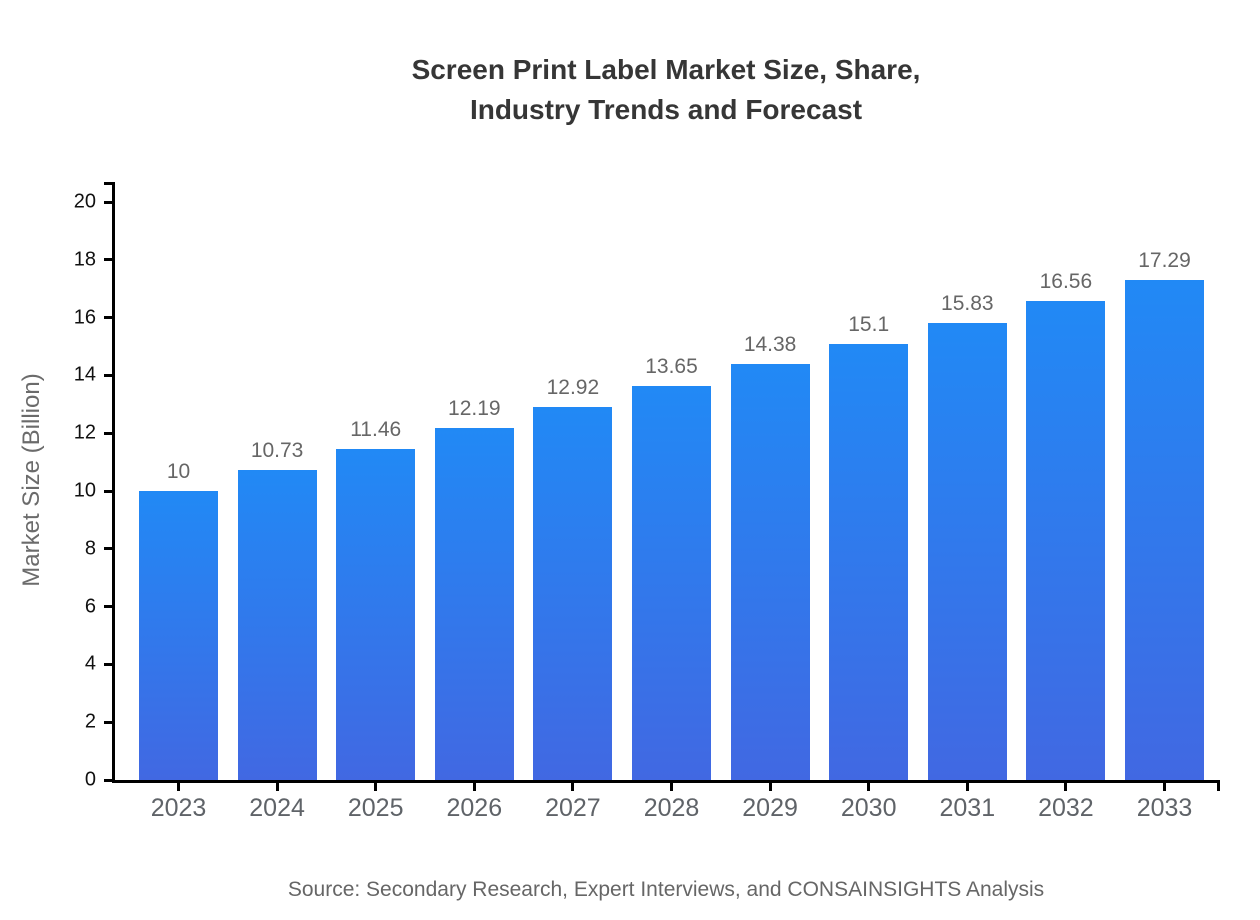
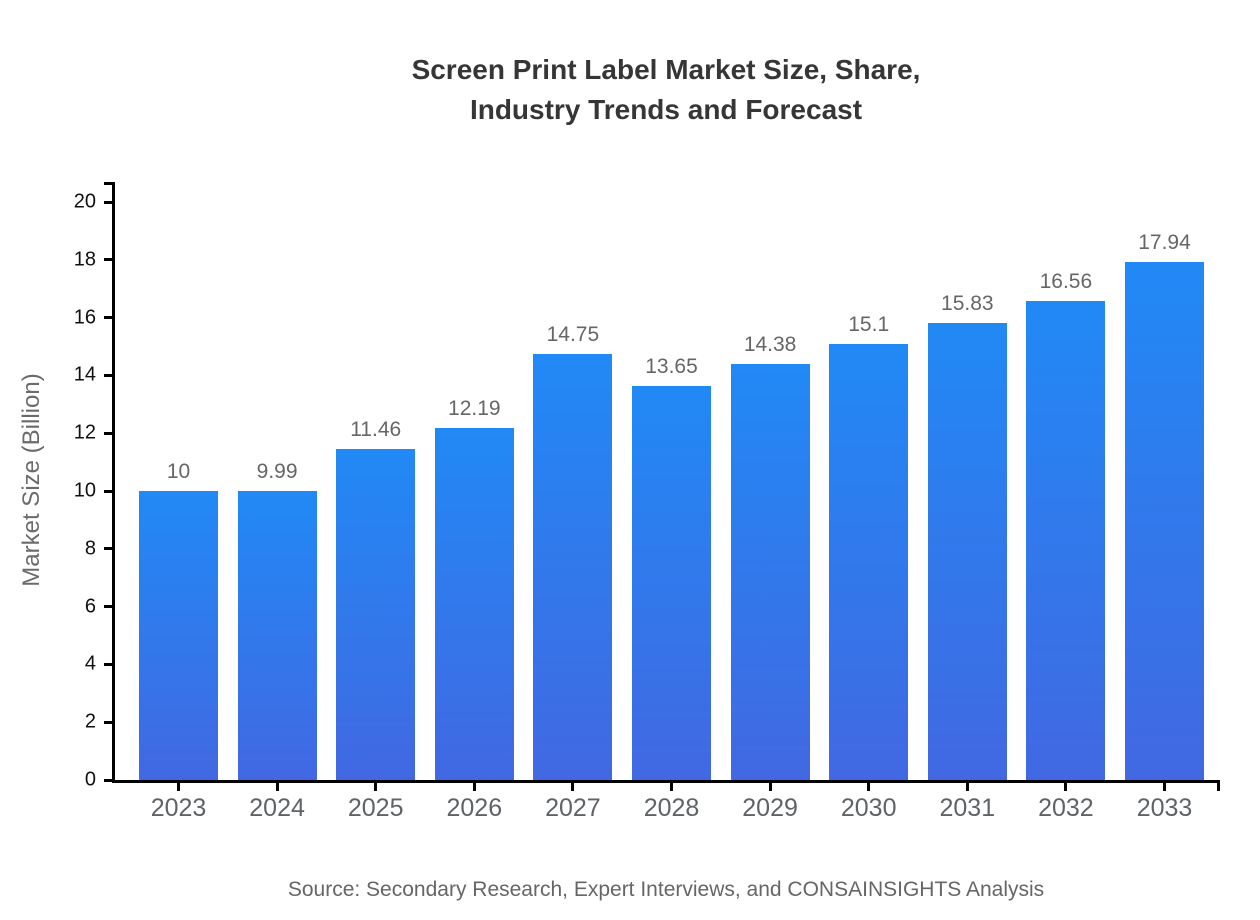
2024: 10.73 -> 9.99
2027: 12.92 -> 14.75
2033: 17.29 -> 17.94
